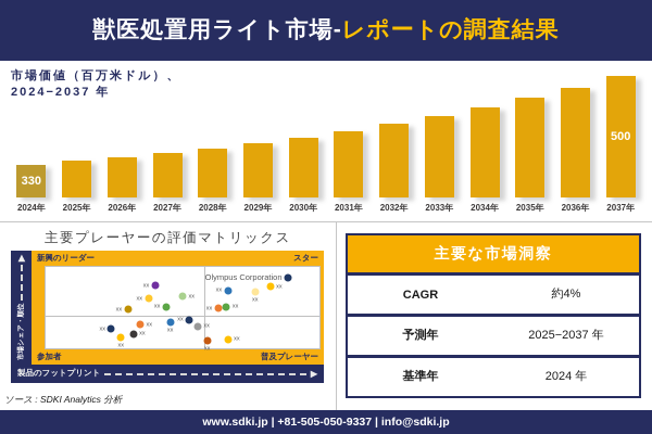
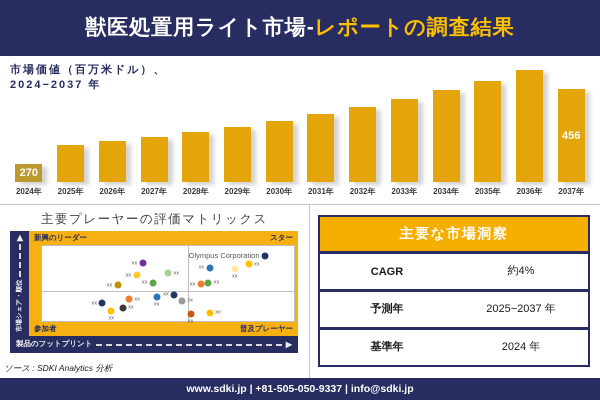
2024年: 330 -> 270
2037年: 500 -> 456
